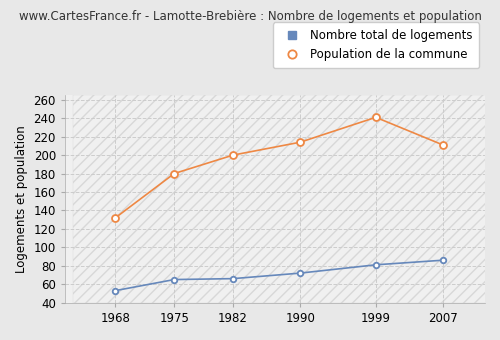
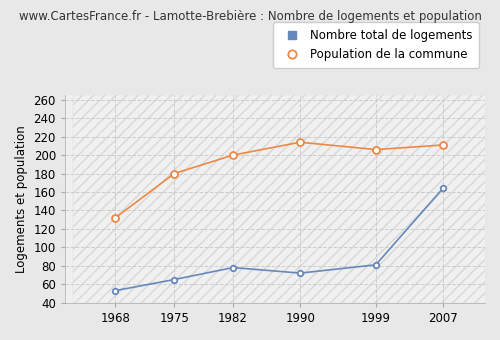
Nombre total de logements/1982: 66 -> 78
Population de la commune/1999: 241 -> 206
Nombre total de logements/2007: 86 -> 164
